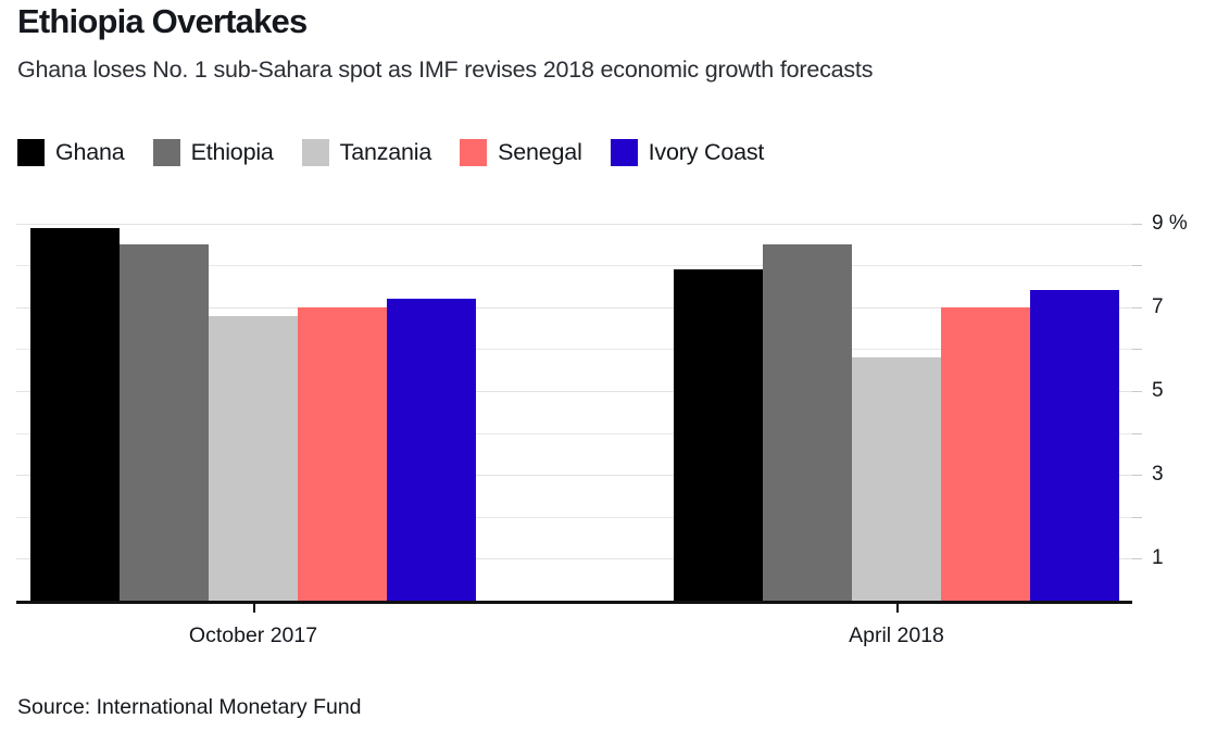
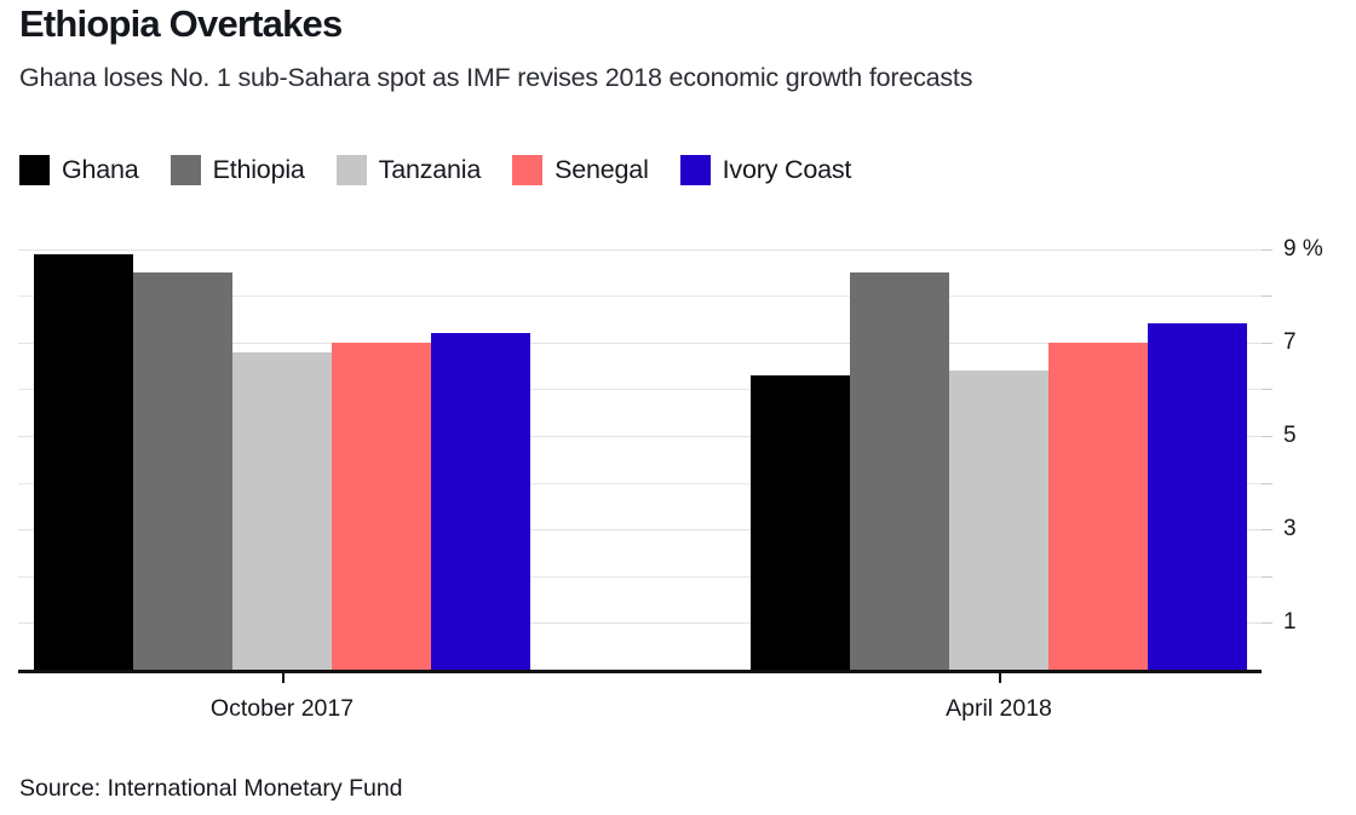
Ghana/April 2018: 7.9% -> 6.3%
Tanzania/April 2018: 5.8% -> 6.4%
